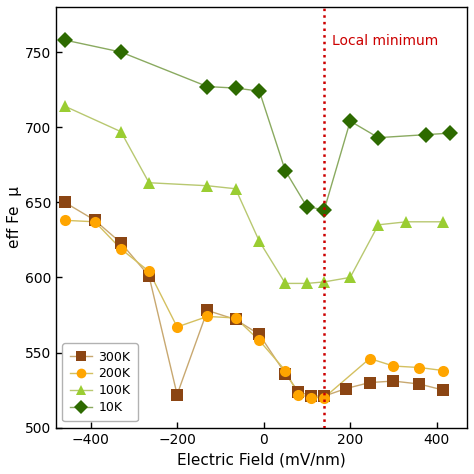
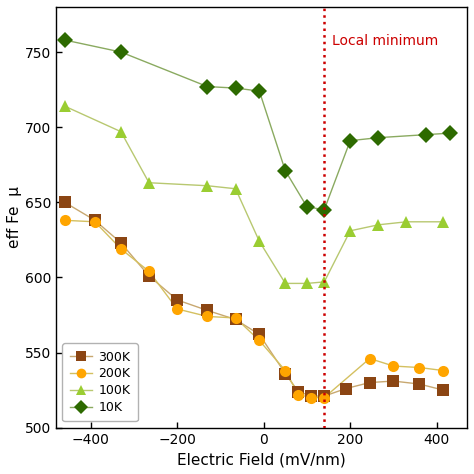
300K/−200: 522 -> 585
200K/−200: 567 -> 579
100K/200: 600 -> 631
10K/200: 704 -> 691
